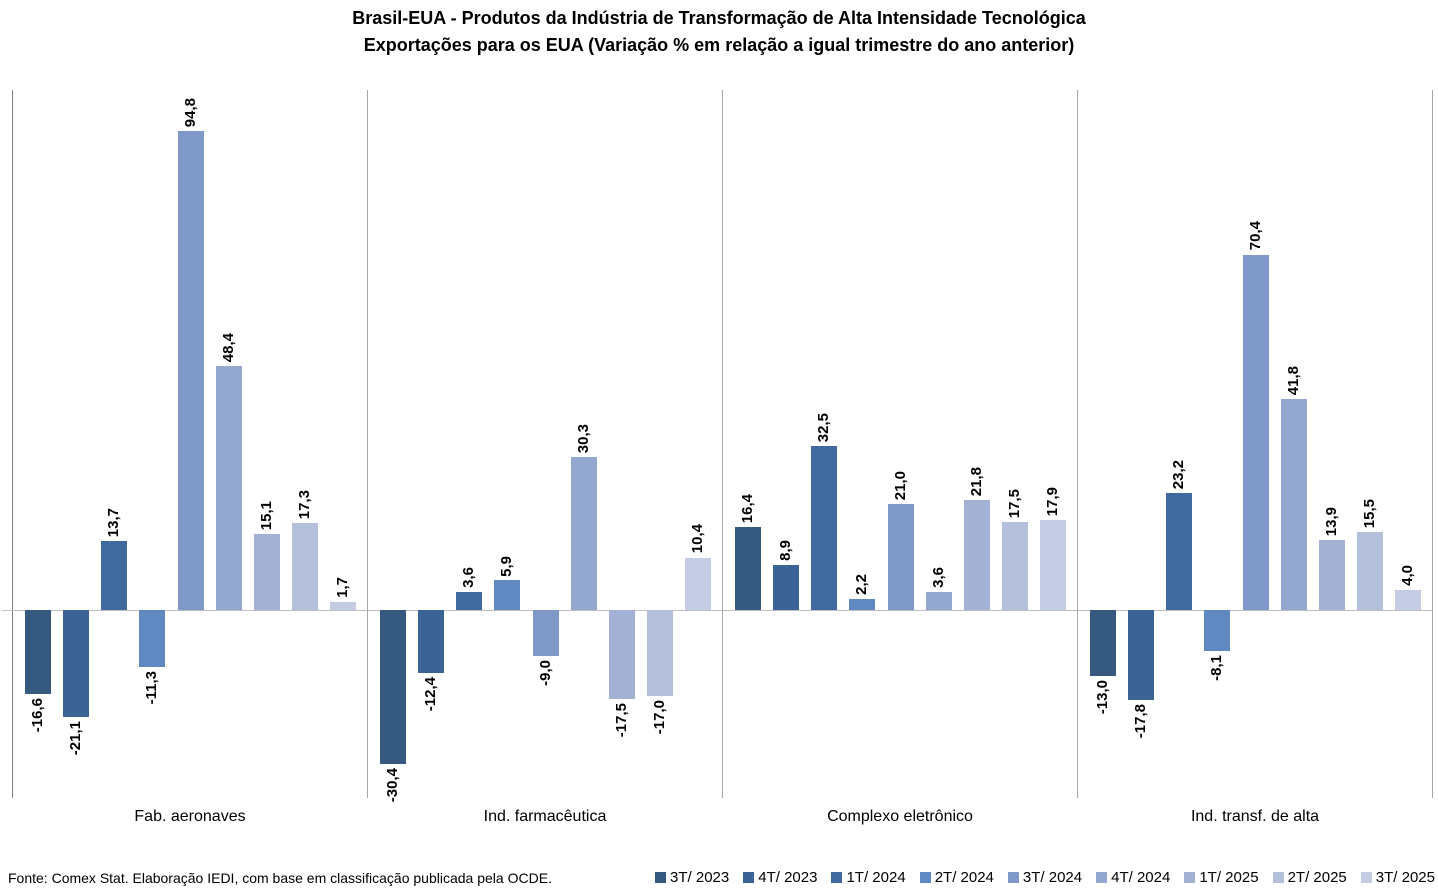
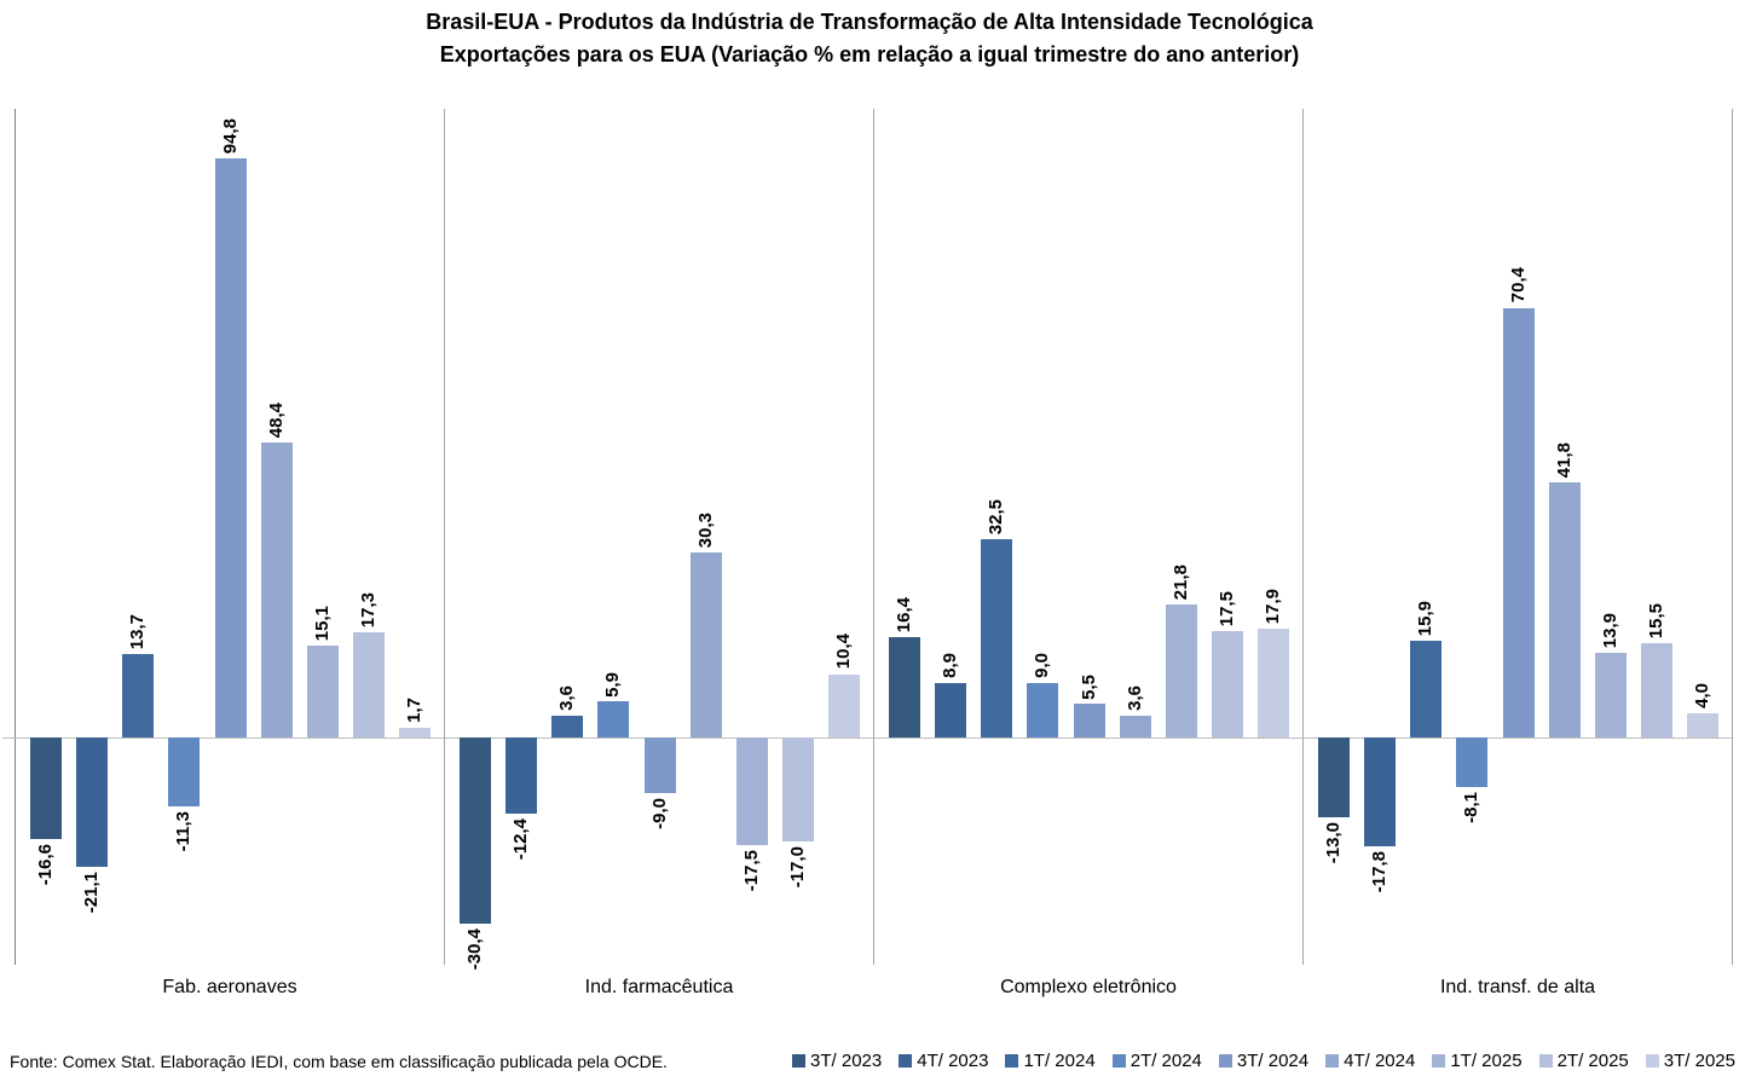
2T/ 2024/Complexo eletrônico: 2,2 -> 9,0
3T/ 2024/Complexo eletrônico: 21,0 -> 5,5
1T/ 2024/Ind. transf. de alta: 23,2 -> 15,9
